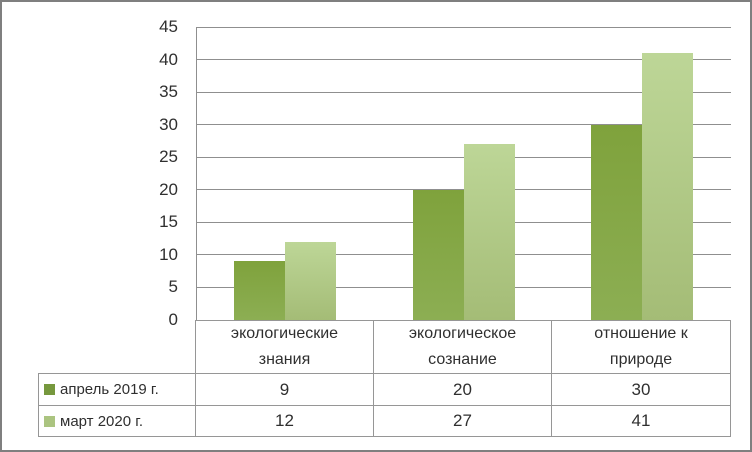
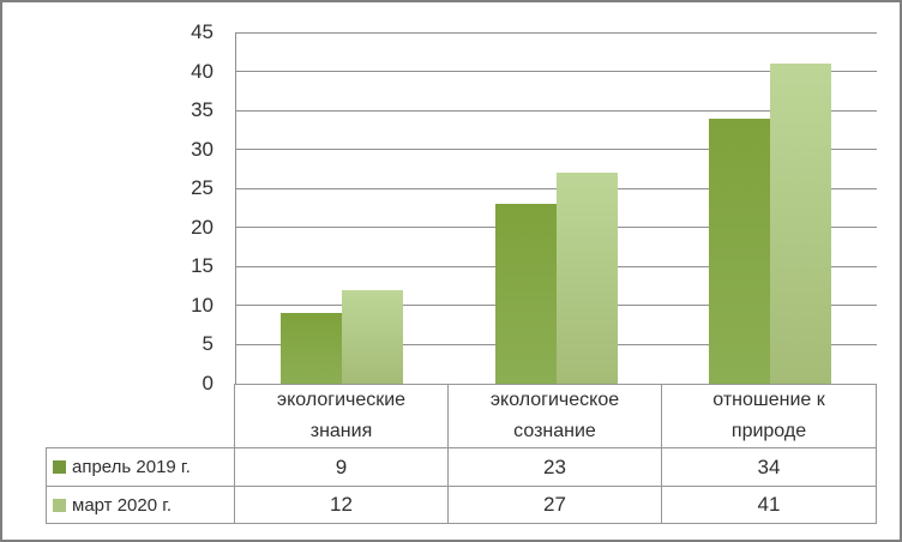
апрель 2019 г./экологическое сознание: 20 -> 23
апрель 2019 г./отношение к природе: 30 -> 34
